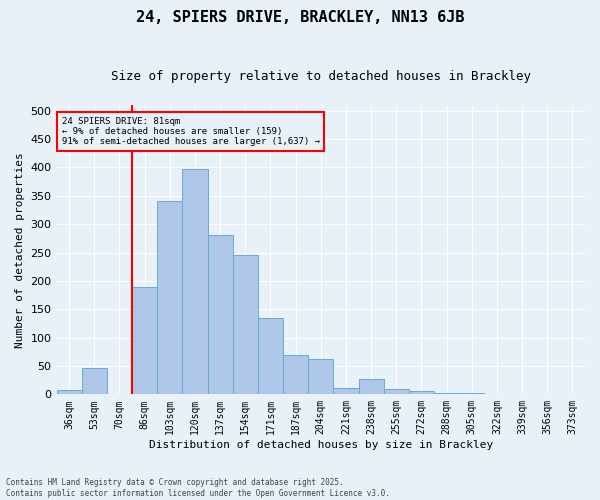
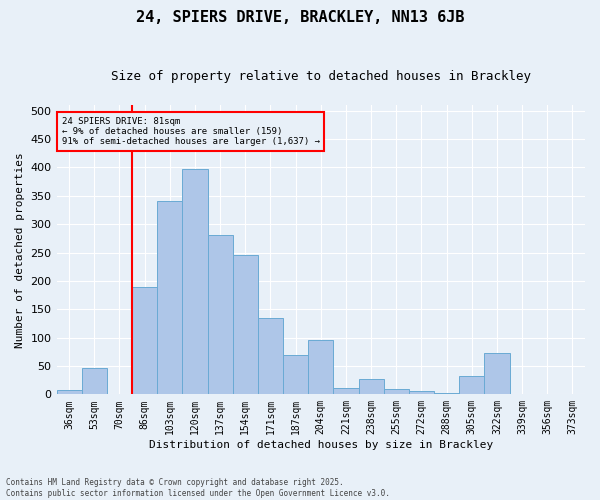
204sqm: 62 -> 96
305sqm: 2 -> 32
322sqm: 1 -> 72
